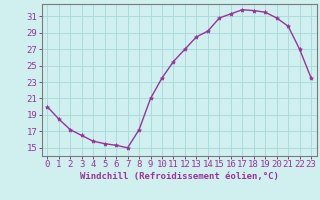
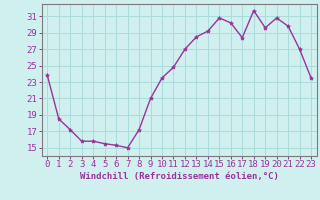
0: 20.0 -> 23.8
3: 16.5 -> 15.8
11: 25.5 -> 24.8
16: 31.3 -> 30.2
17: 31.8 -> 28.4
19: 31.5 -> 29.6
